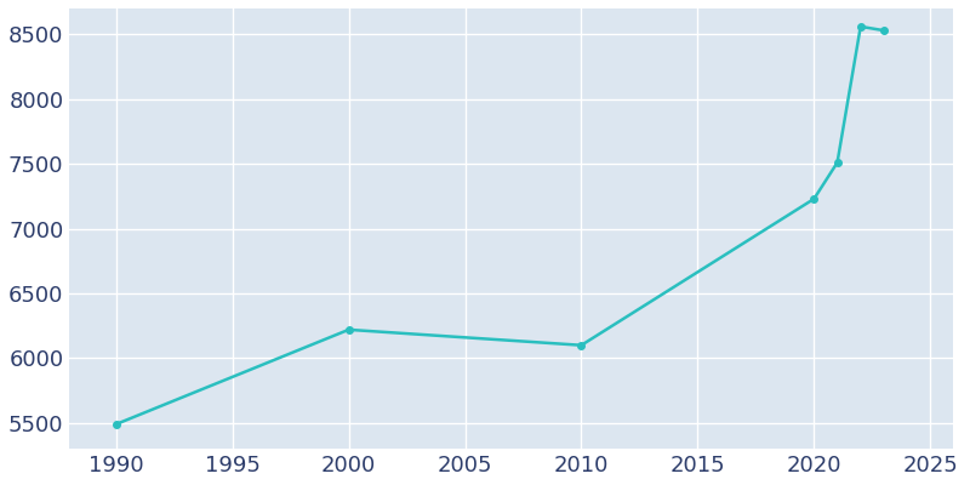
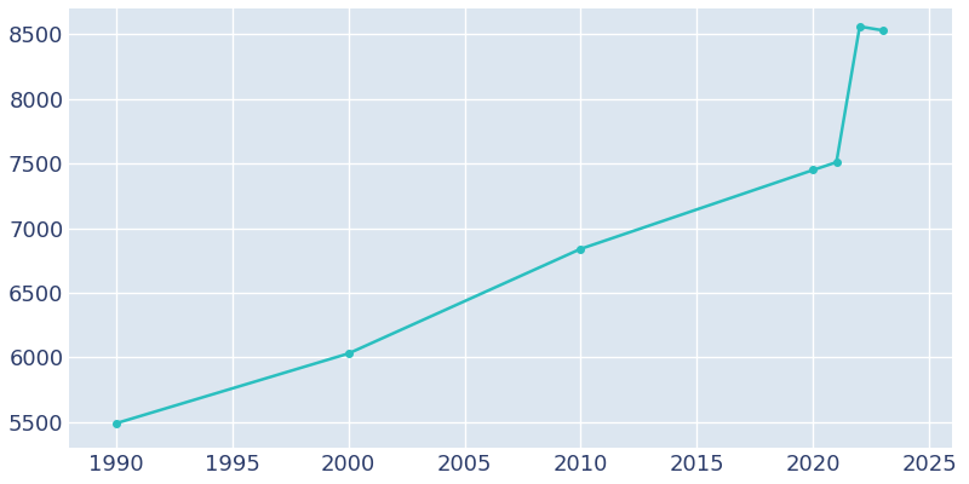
2000: 6220 -> 6030
2010: 6100 -> 6840
2020: 7230 -> 7450
